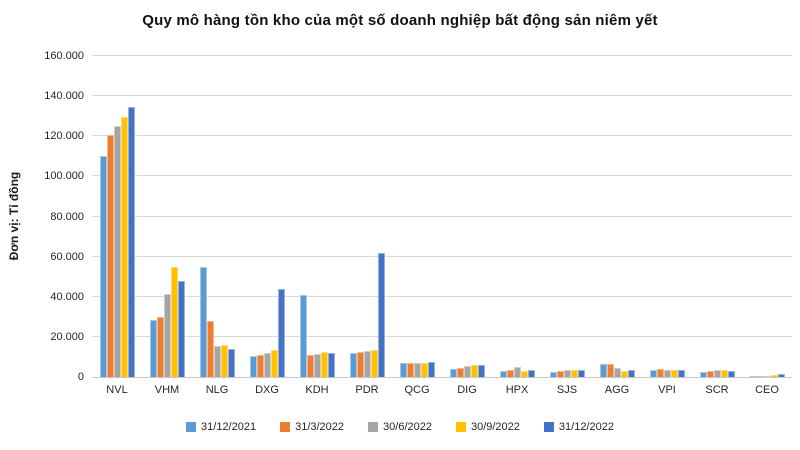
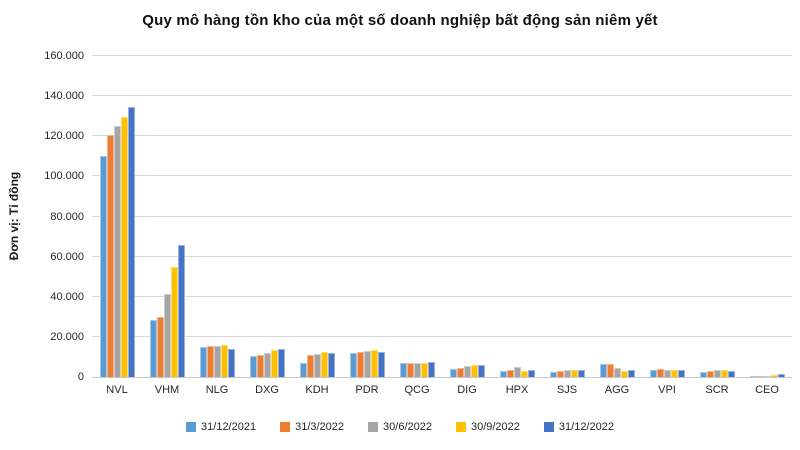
31/12/2022/VHM: 48000 -> 66000
31/12/2021/NLG: 55000 -> 15000
31/3/2022/NLG: 28000 -> 16000
31/12/2022/DXG: 44000 -> 14000
31/12/2021/KDH: 41000 -> 7000
31/12/2022/PDR: 62000 -> 13000
